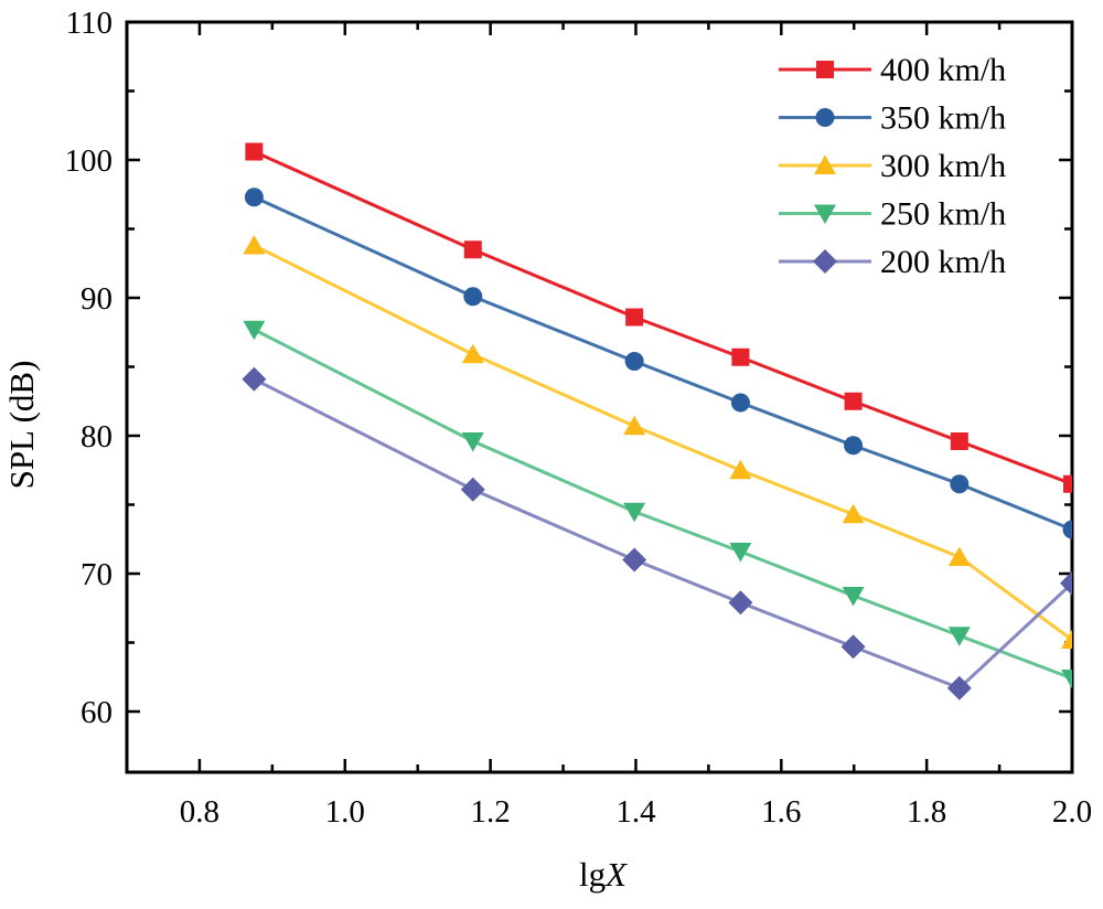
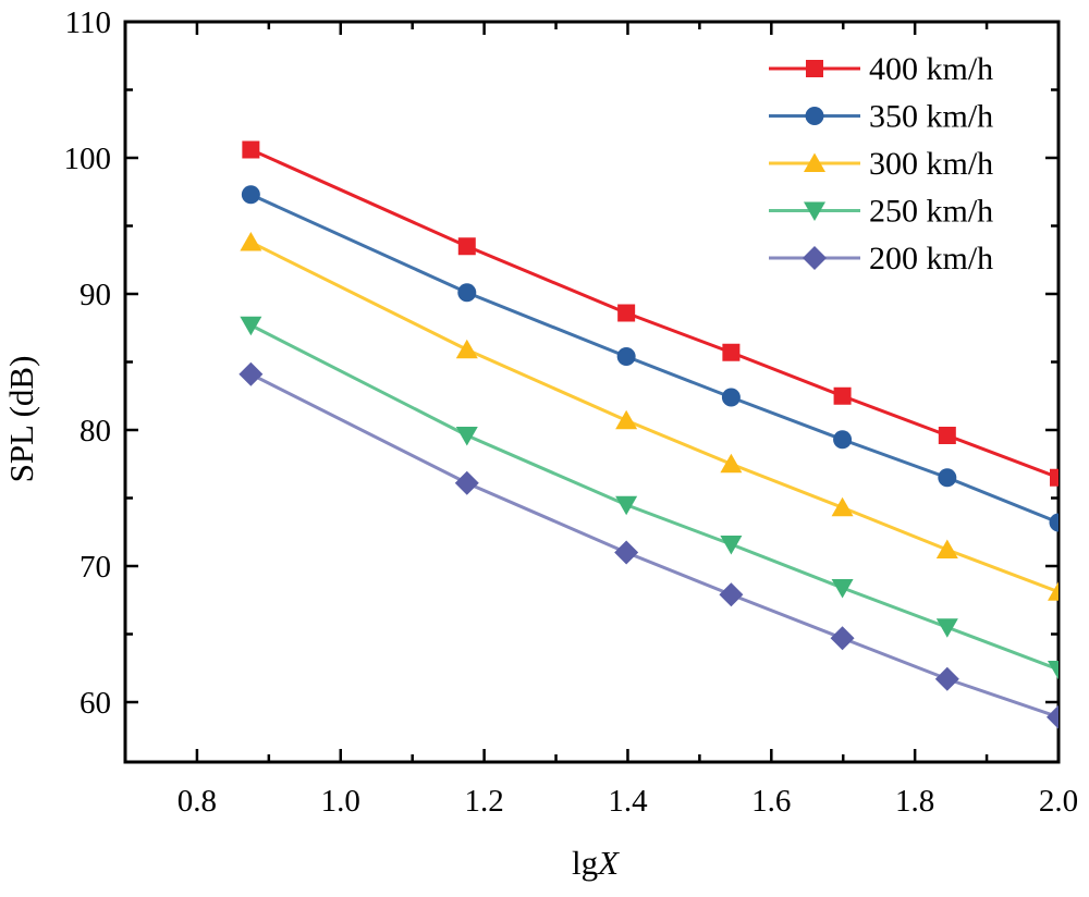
300 km/h/2.0: 65,2 -> 68,1
200 km/h/2.0: 69,3 -> 58,9
